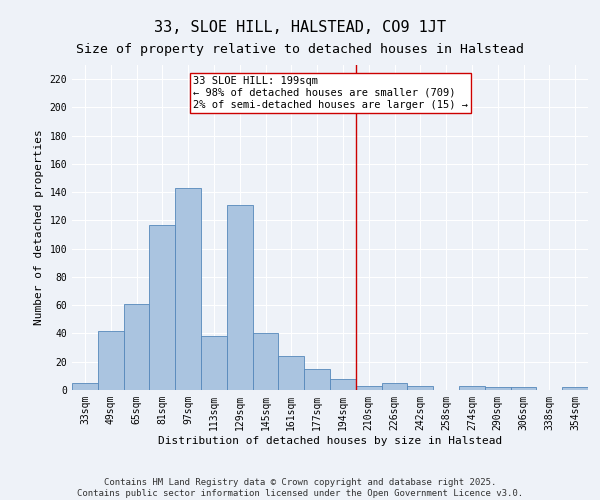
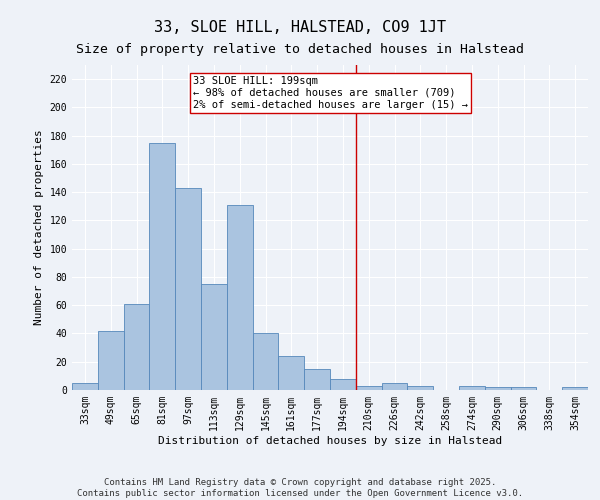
81sqm: 117 -> 175
113sqm: 38 -> 75
